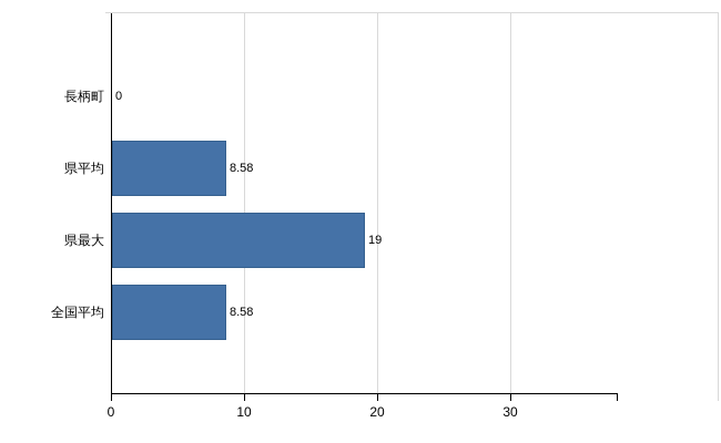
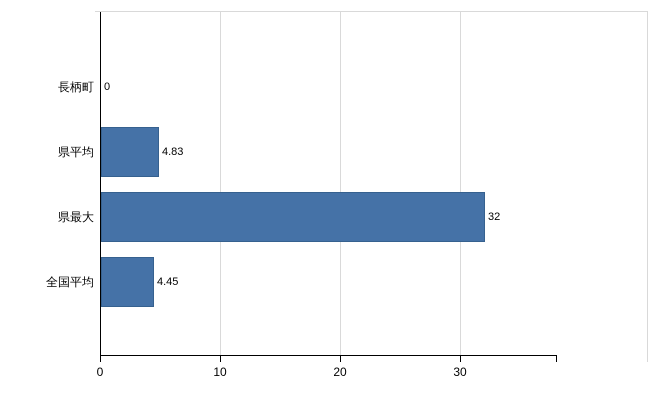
県平均: 8.58 -> 4.83
県最大: 19 -> 32
全国平均: 8.58 -> 4.45
